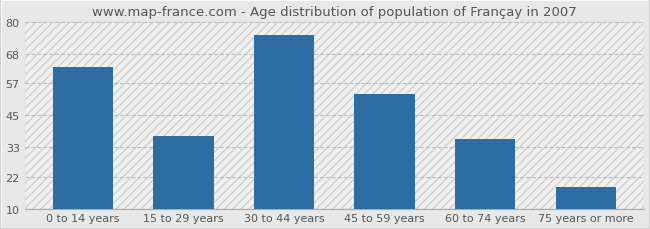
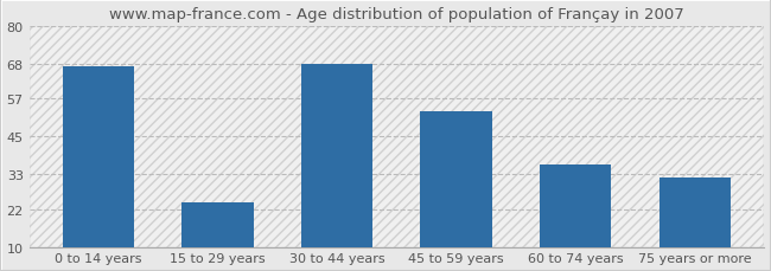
0 to 14 years: 63 -> 67
15 to 29 years: 37 -> 24
30 to 44 years: 75 -> 68
75 years or more: 18 -> 32
